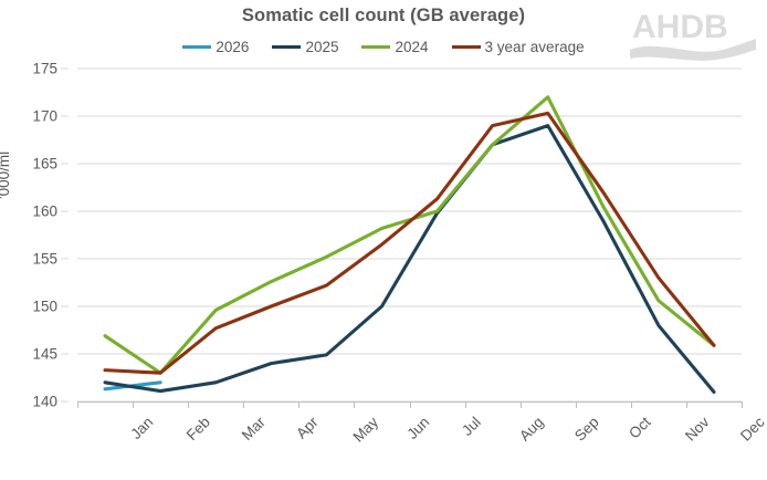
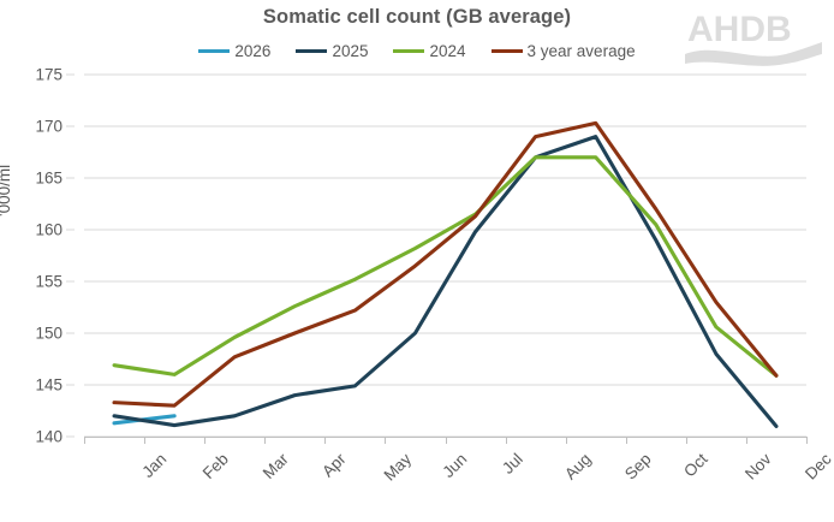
2024/Feb: 143 -> 146
2024/Jul: 160 -> 162
2024/Sep: 172 -> 167
